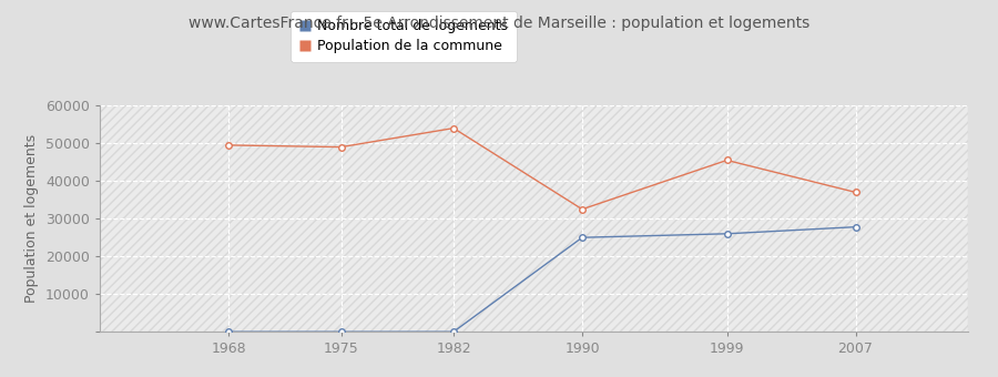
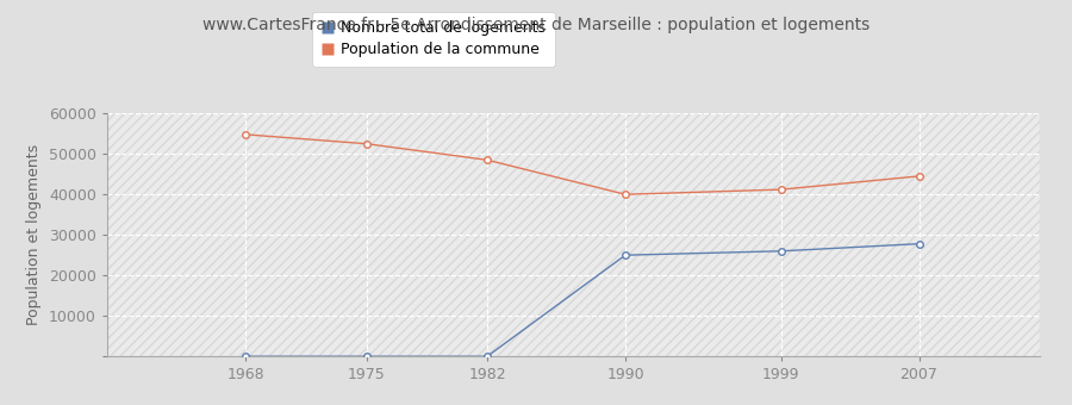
Population de la commune/1968: 49500 -> 54800
Population de la commune/1975: 49000 -> 52500
Population de la commune/1982: 54000 -> 48500
Population de la commune/1990: 32500 -> 40000
Population de la commune/1999: 45500 -> 41200
Population de la commune/2007: 37000 -> 44500
